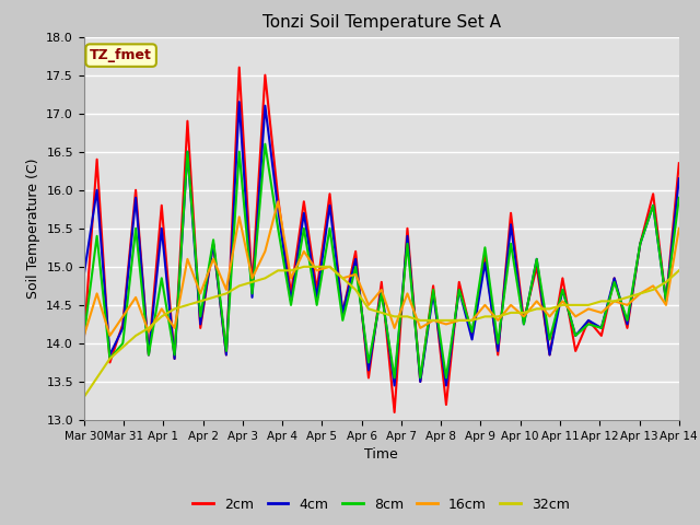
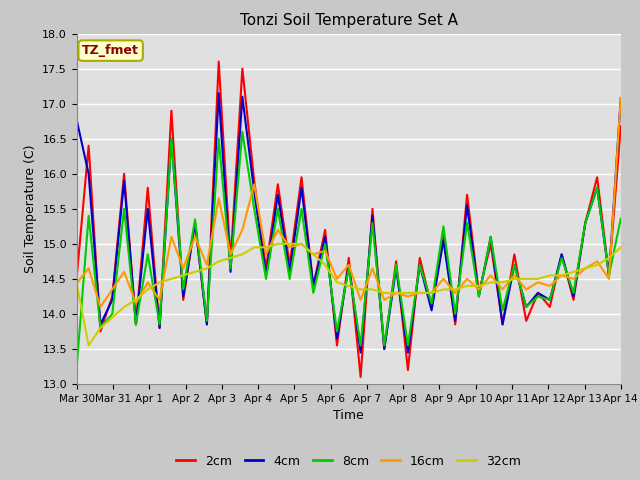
2cm/Mar 30: 14.05 -> 14.54
4cm/Mar 30: 14.90 -> 16.76
8cm/Mar 30: 14.10 -> 13.26
16cm/Mar 30: 14.10 -> 14.44
32cm/Mar 30: 13.30 -> 14.42
2cm/Apr 14: 16.35 -> 16.68
4cm/Apr 14: 16.15 -> 17.08
8cm/Apr 14: 15.90 -> 15.36
16cm/Apr 14: 15.50 -> 17.08
